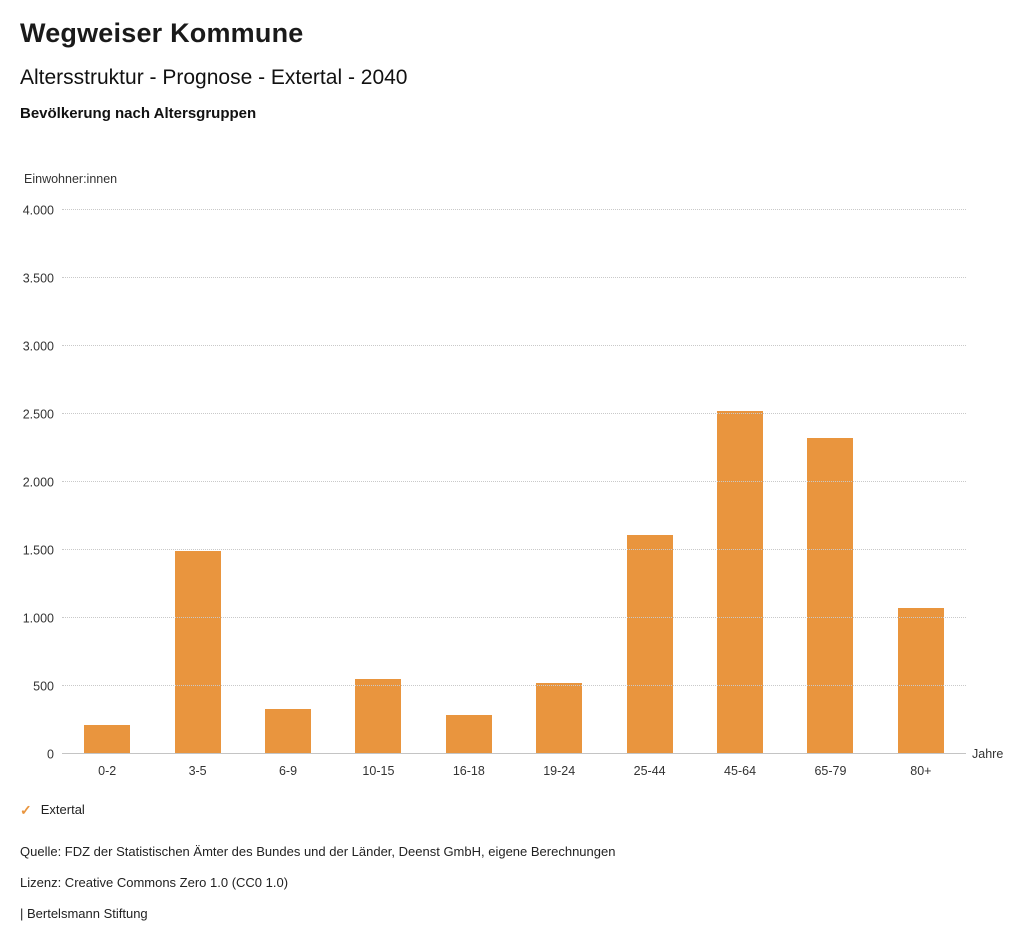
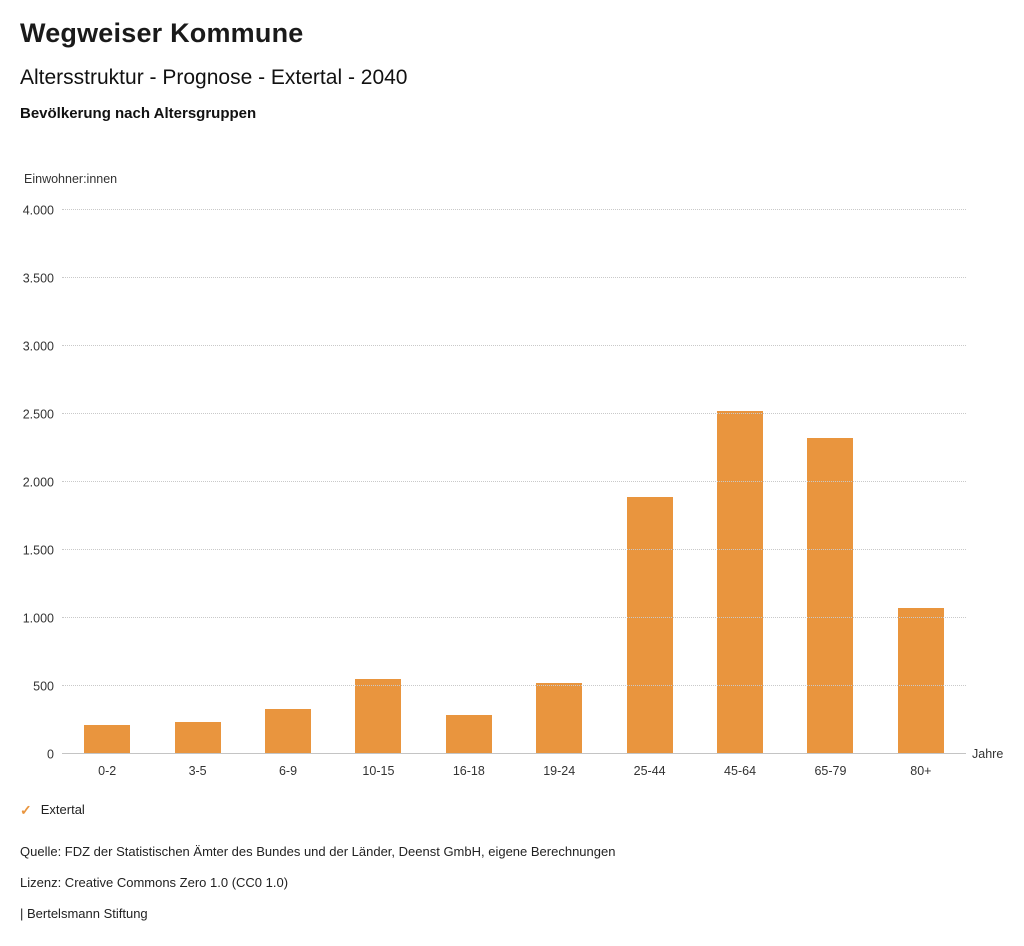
3-5: 1490 -> 240
25-44: 1610 -> 1890
